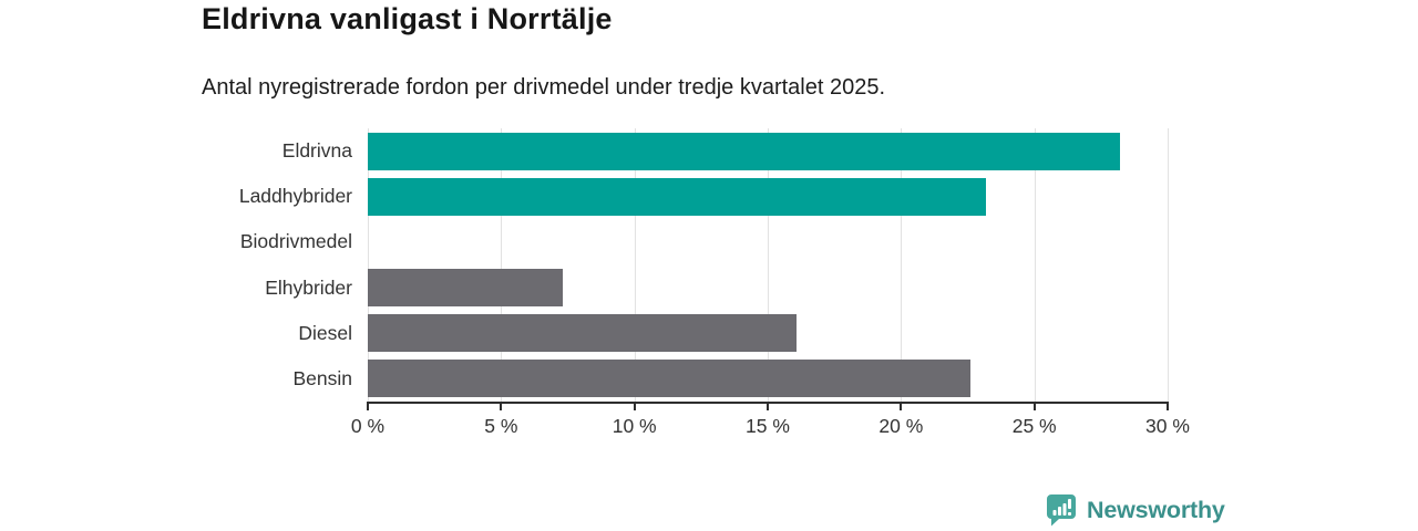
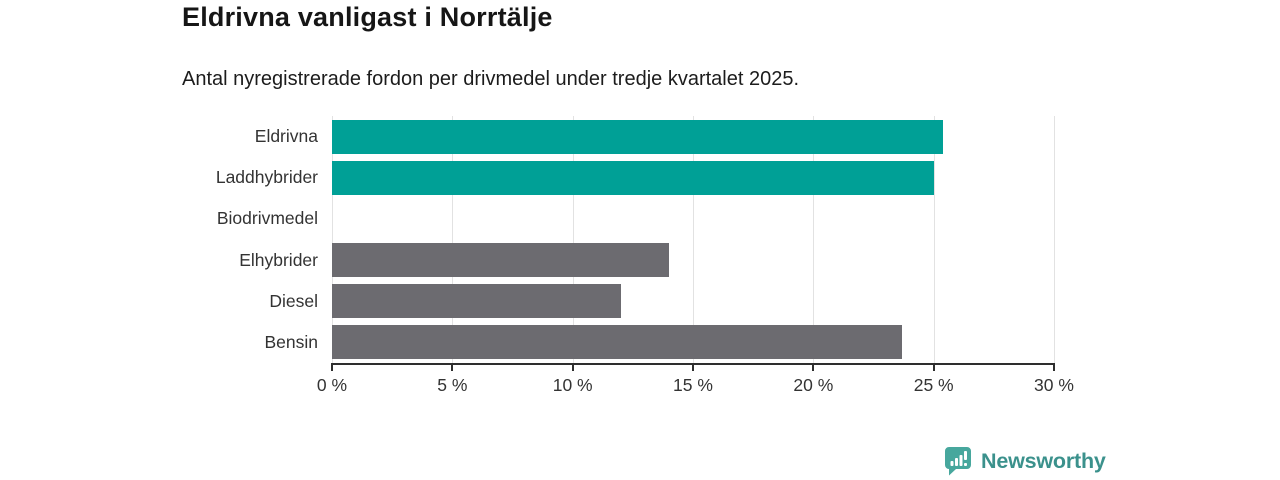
Eldrivna: 28.2% -> 25.4%
Laddhybrider: 23.2% -> 25.0%
Elhybrider: 7.3% -> 14.0%
Diesel: 16.1% -> 12.0%
Bensin: 22.6% -> 23.7%
